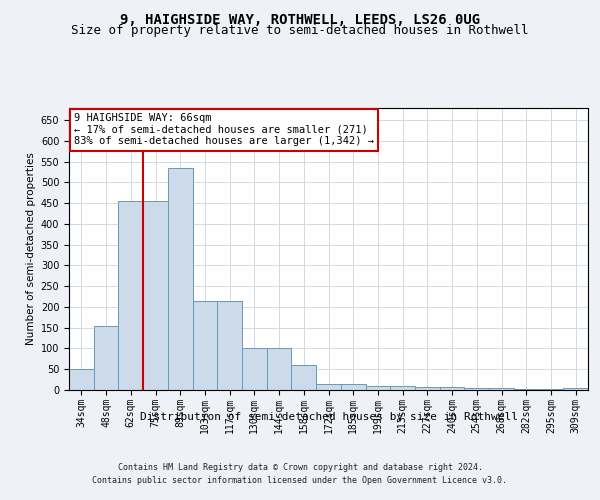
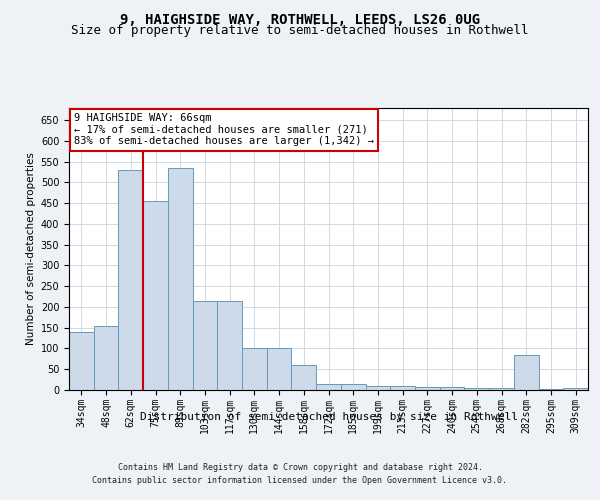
34sqm: 50 -> 140
62sqm: 455 -> 530
282sqm: 2 -> 85
